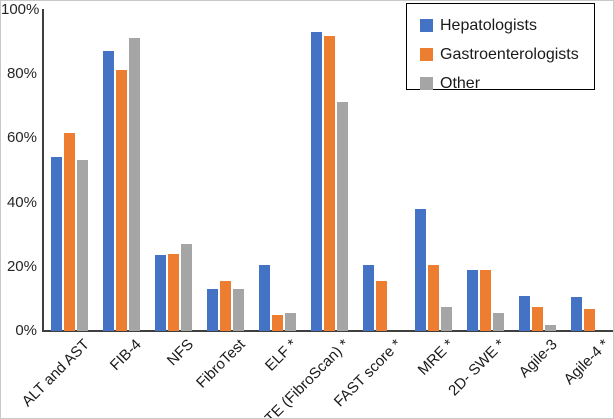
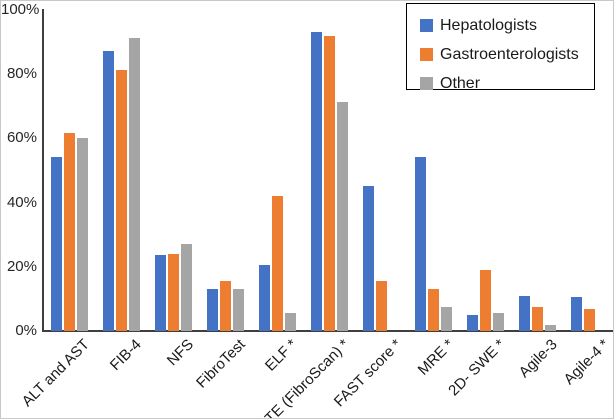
Other/ALT and AST: 53% -> 60%
Gastroenterologists/ELF *: 5% -> 42%
Hepatologists/FAST score *: 20% -> 45%
Hepatologists/MRE *: 38% -> 54%
Gastroenterologists/MRE *: 20% -> 13%
Hepatologists/2D- SWE *: 19% -> 5%
